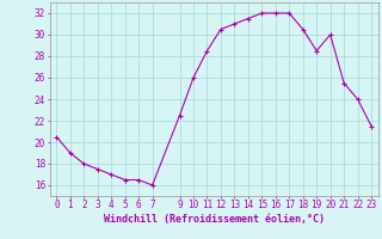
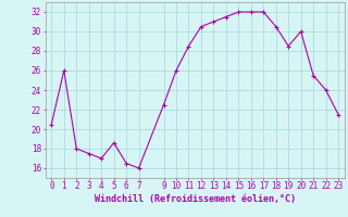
1: 19.0 -> 26.0
5: 16.5 -> 18.6
